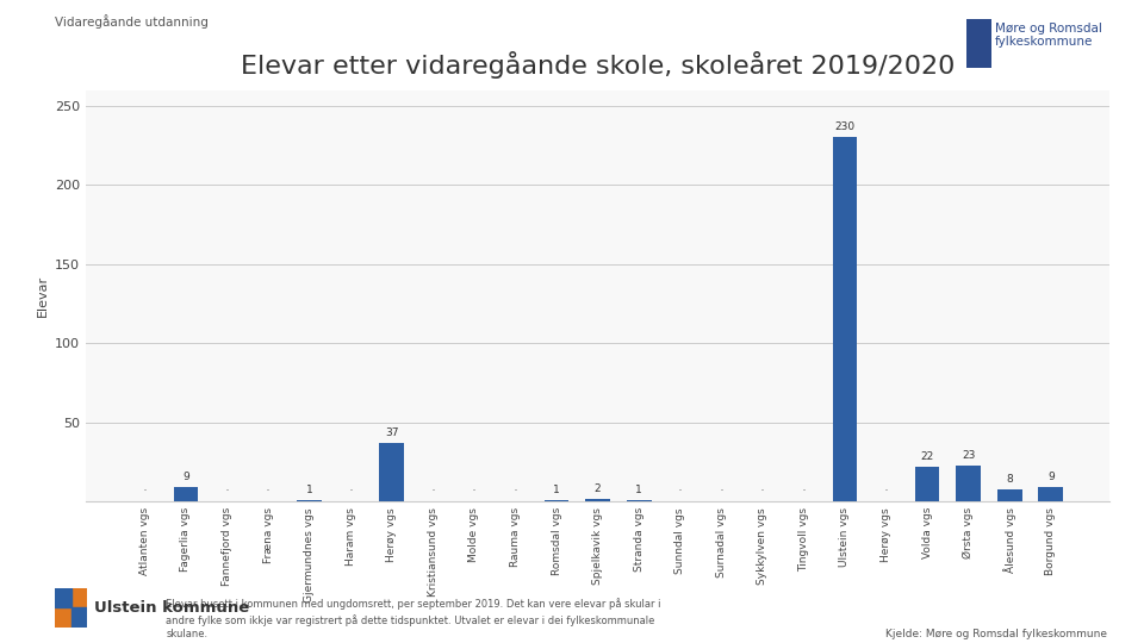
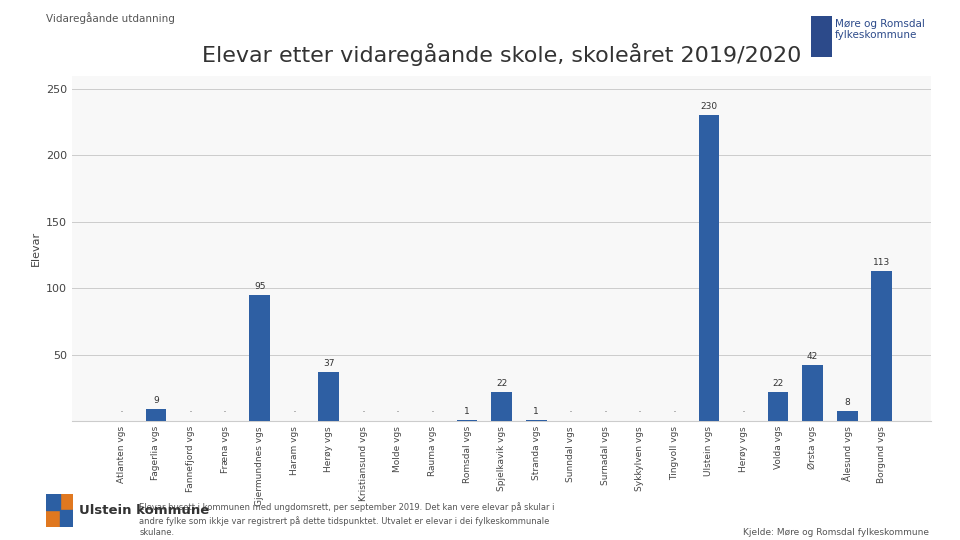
Gjermundnes vgs: 1 -> 95
Spjelkavik vgs: 2 -> 22
Ørsta vgs: 23 -> 42
Borgund vgs: 9 -> 113
